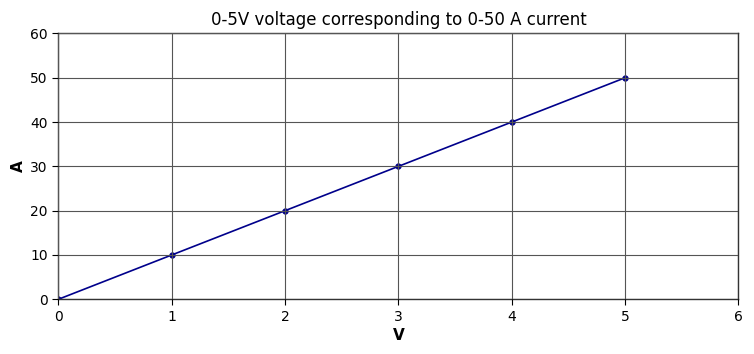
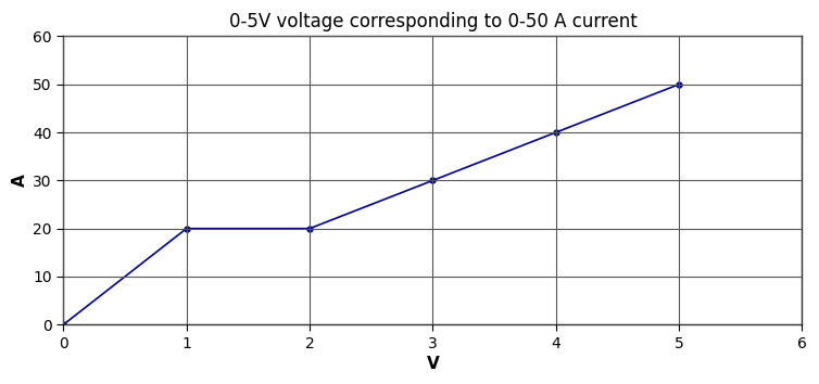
1: 10 -> 20
